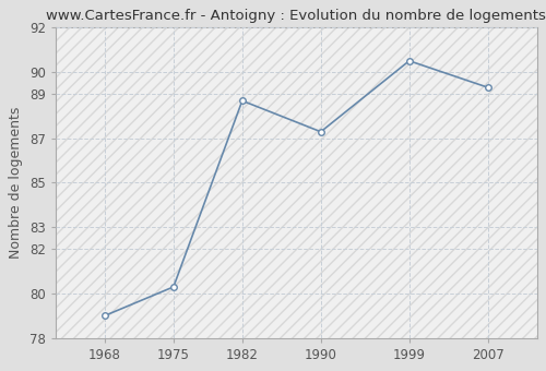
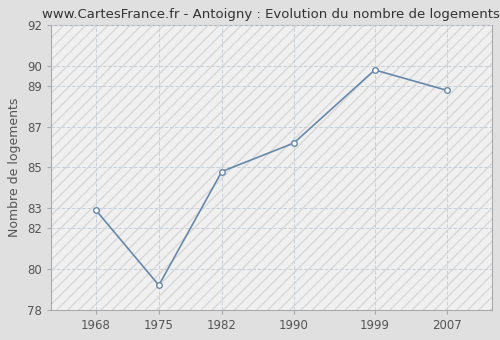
1968: 79.0 -> 82.9
1975: 80.3 -> 79.2
1982: 88.7 -> 84.8
1990: 87.3 -> 86.2
1999: 90.5 -> 89.8
2007: 89.3 -> 88.8
